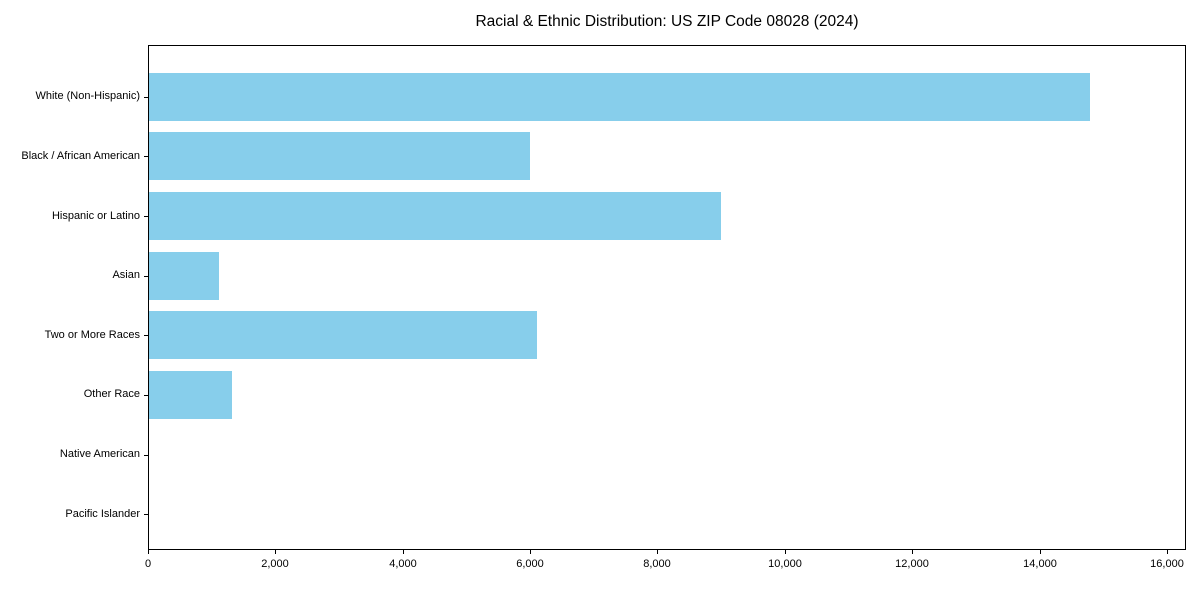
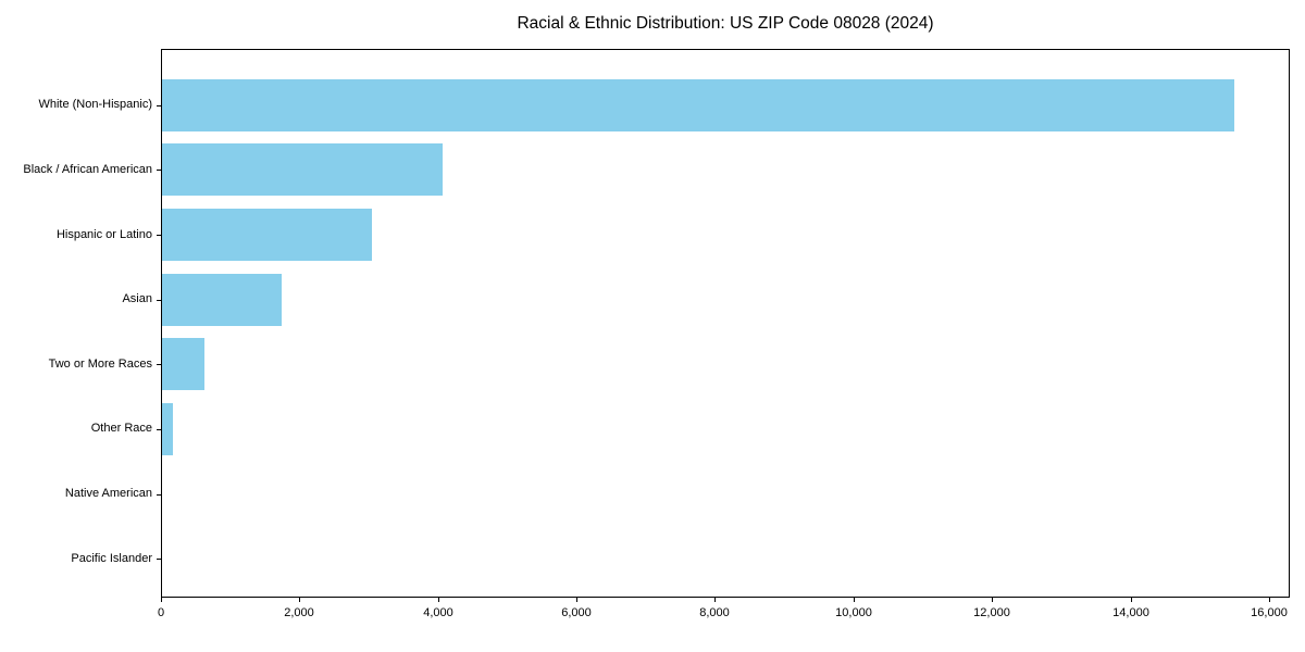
White (Non-Hispanic): 14800 -> 15500
Black / African American: 6000 -> 4100
Hispanic or Latino: 9000 -> 3000
Asian: 1100 -> 1700
Two or More Races: 6100 -> 600
Other Race: 1300 -> 200
